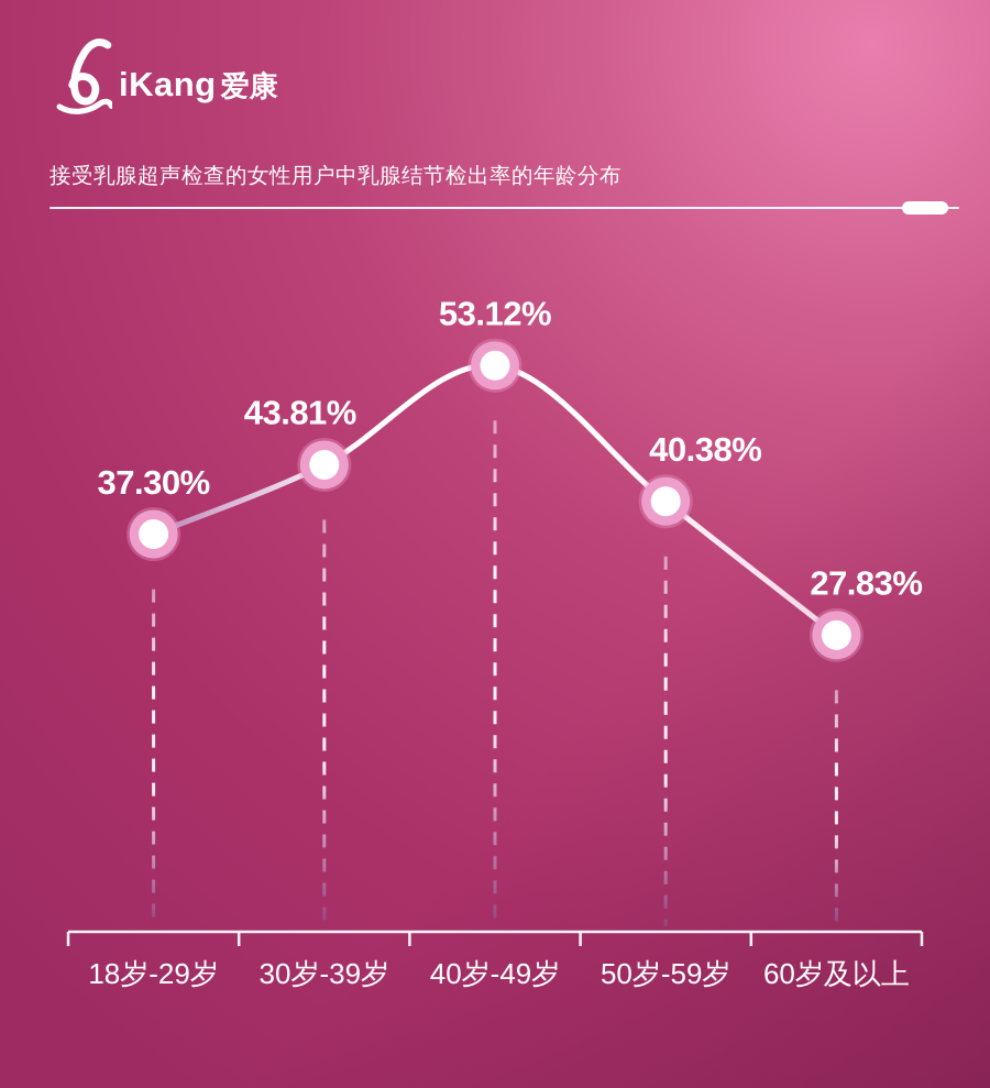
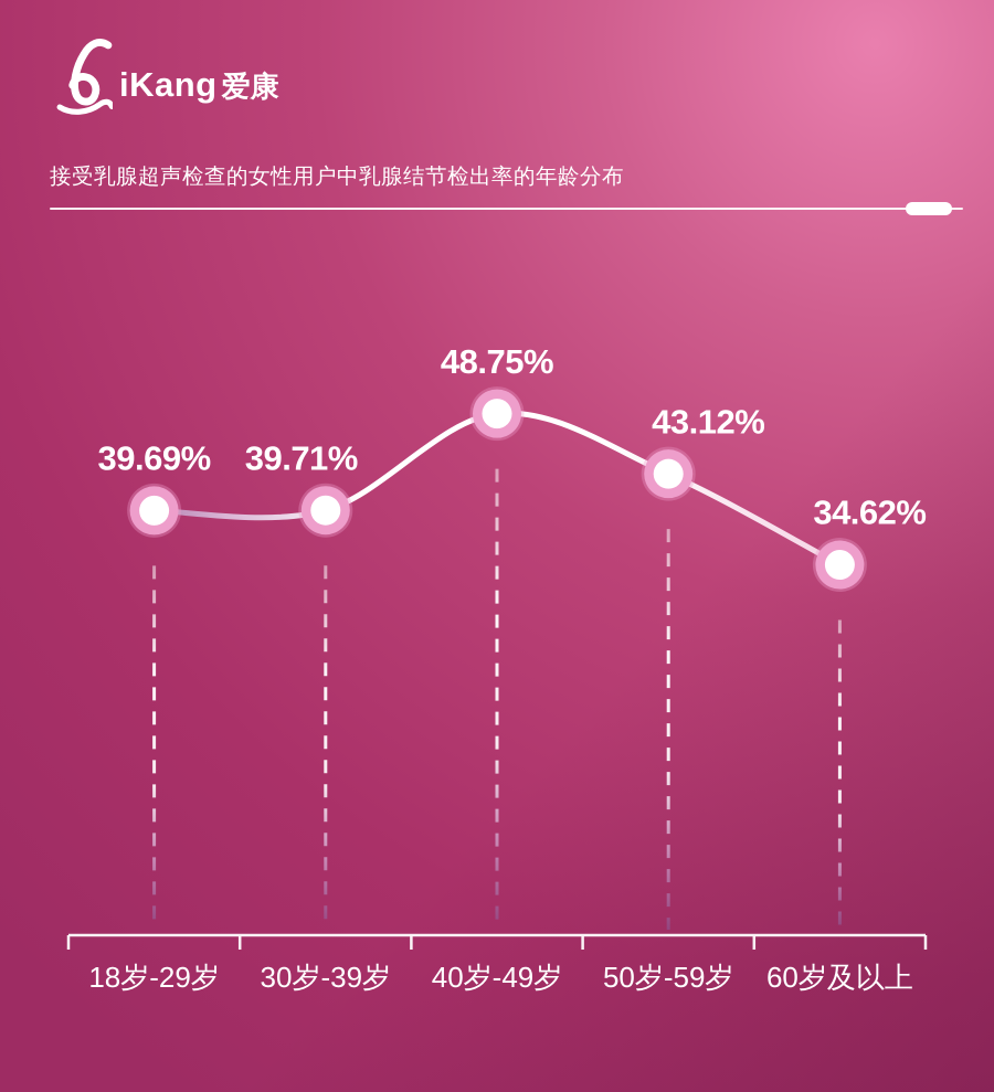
18岁-29岁: 37.30% -> 39.69%
30岁-39岁: 43.81% -> 39.71%
40岁-49岁: 53.12% -> 48.75%
50岁-59岁: 40.38% -> 43.12%
60岁及以上: 27.83% -> 34.62%
